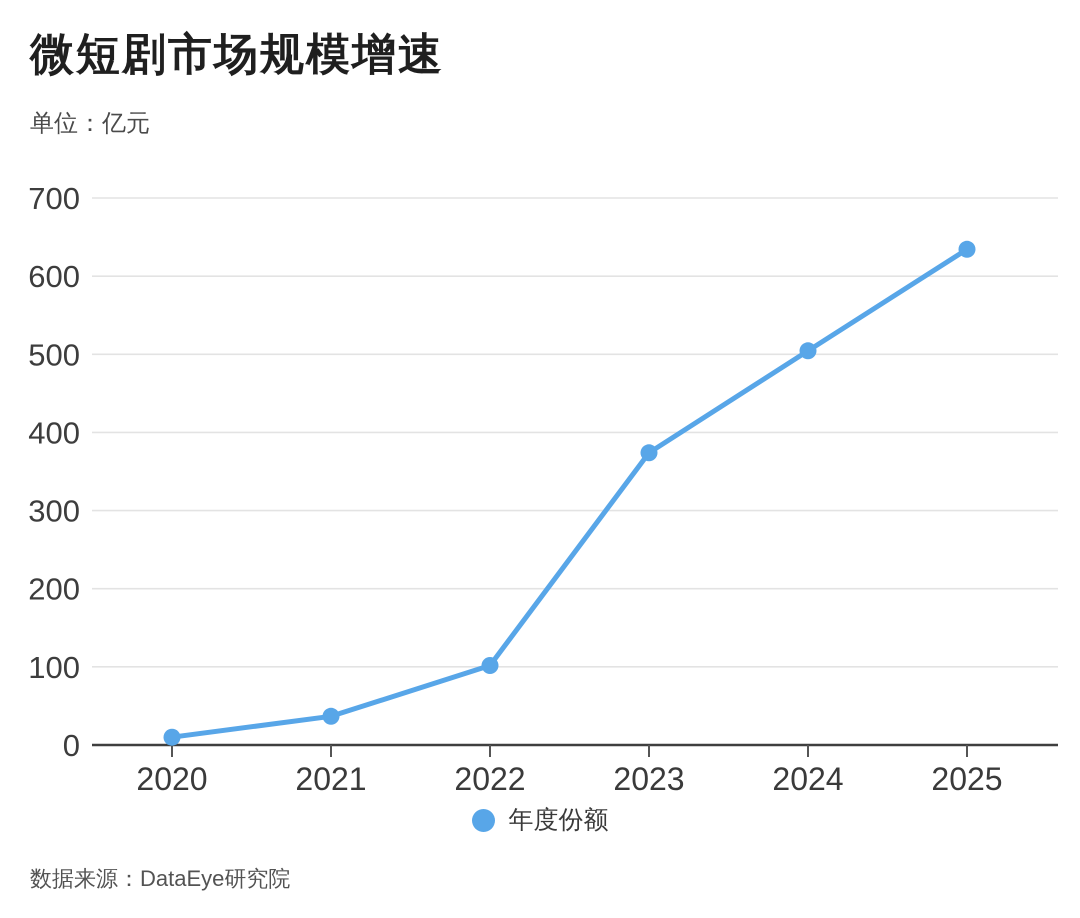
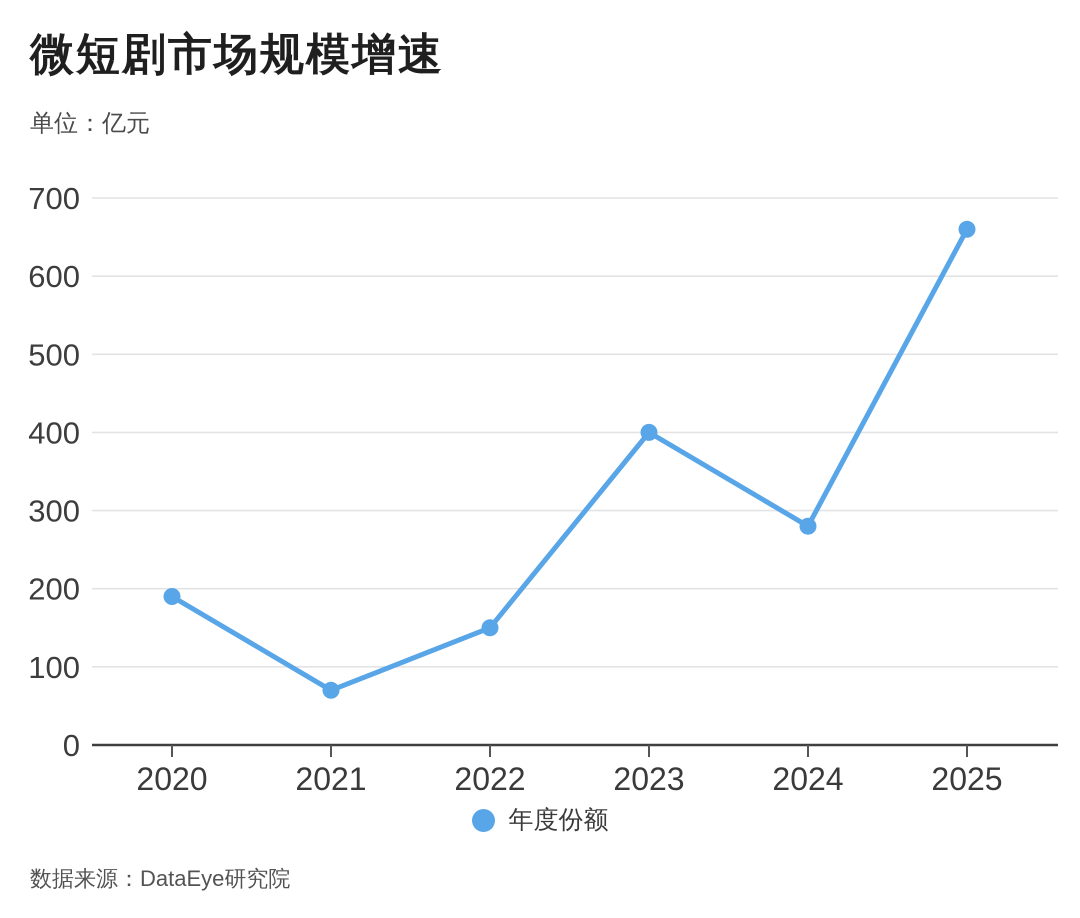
2020: 10 -> 190
2021: 40 -> 70
2022: 100 -> 150
2023: 370 -> 400
2024: 500 -> 280
2025: 630 -> 660
